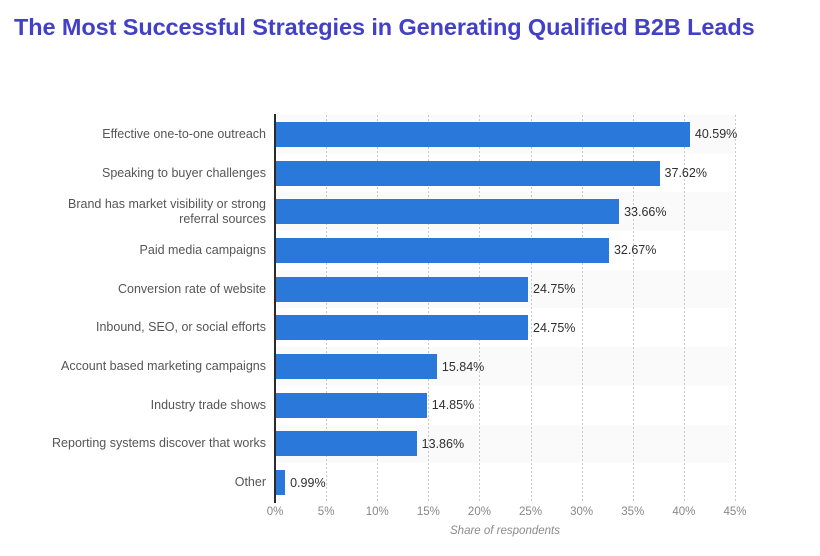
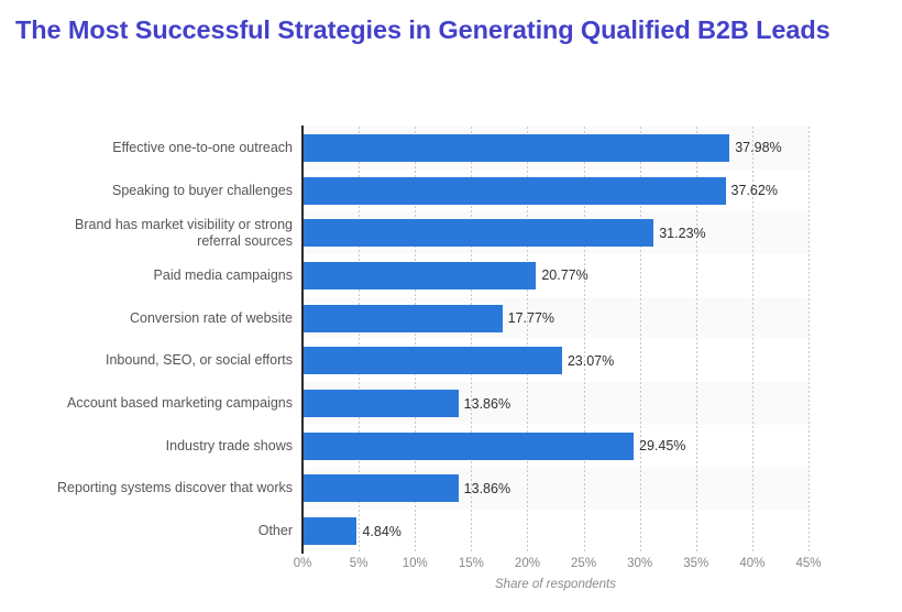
Effective one-to-one outreach: 40.59% -> 37.98%
Brand has market visibility or strong referral sources: 33.66% -> 31.23%
Paid media campaigns: 32.67% -> 20.77%
Conversion rate of website: 24.75% -> 17.77%
Inbound, SEO, or social efforts: 24.75% -> 23.07%
Account based marketing campaigns: 15.84% -> 13.86%
Industry trade shows: 14.85% -> 29.45%
Other: 0.99% -> 4.84%
